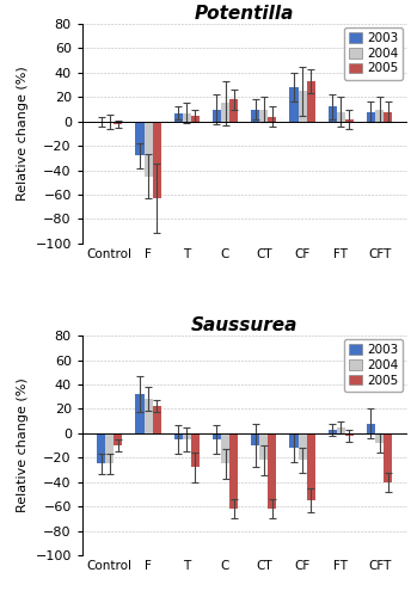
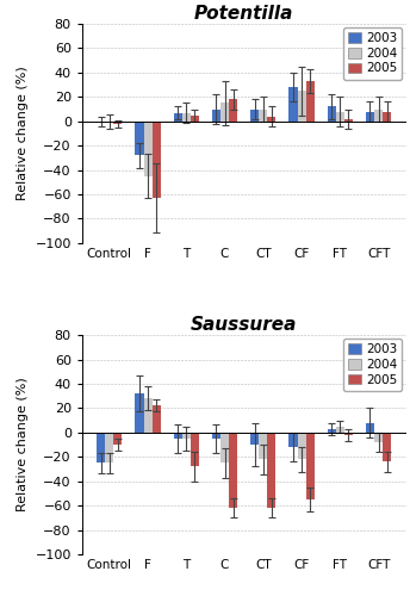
Saussurea/2005/CFT: -40 -> -24
